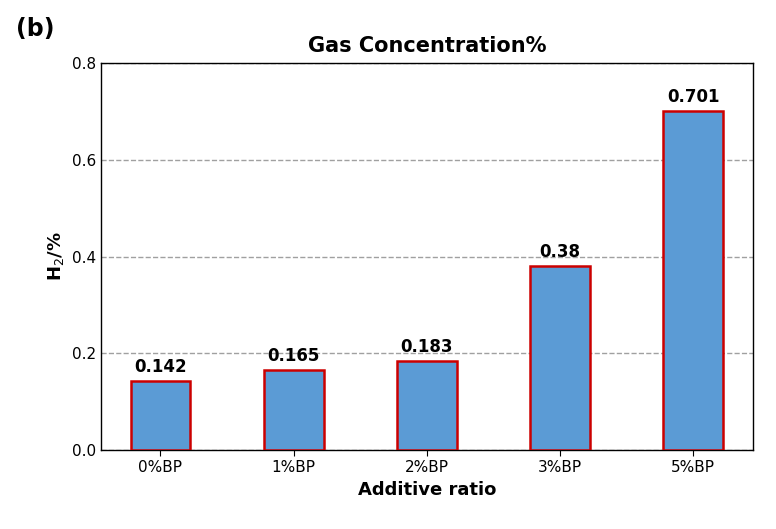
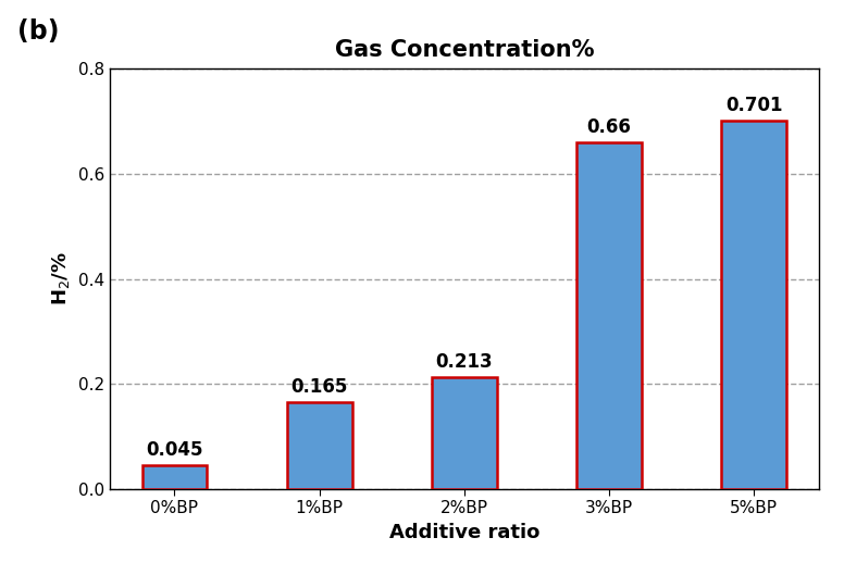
0%BP: 0.142 -> 0.045
2%BP: 0.183 -> 0.213
3%BP: 0.38 -> 0.66
